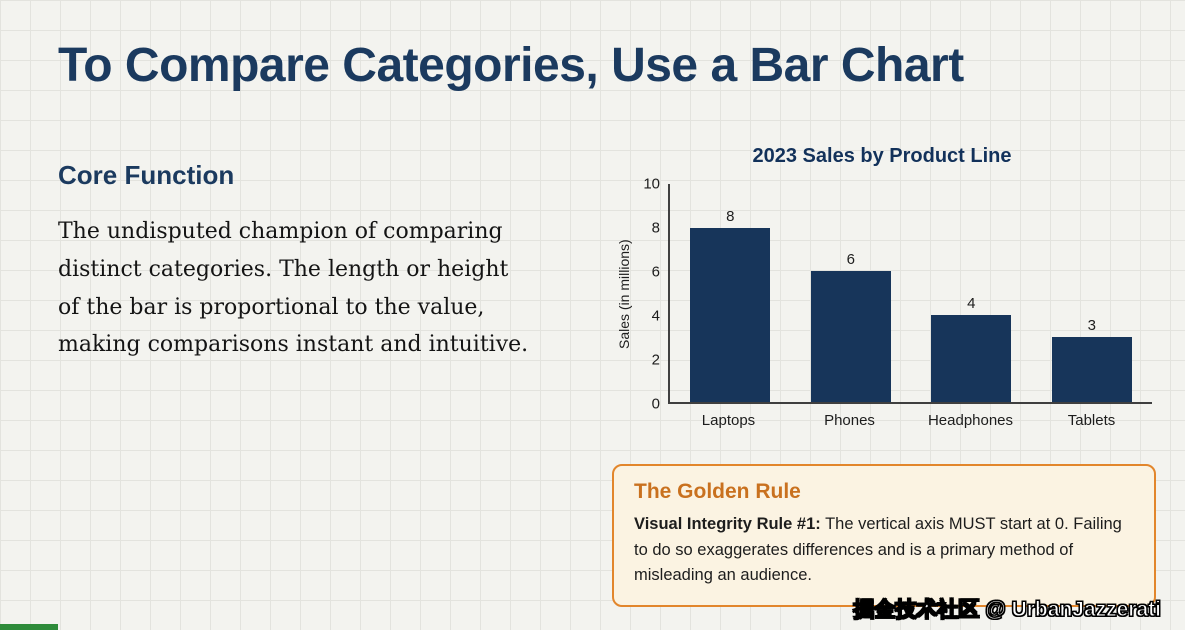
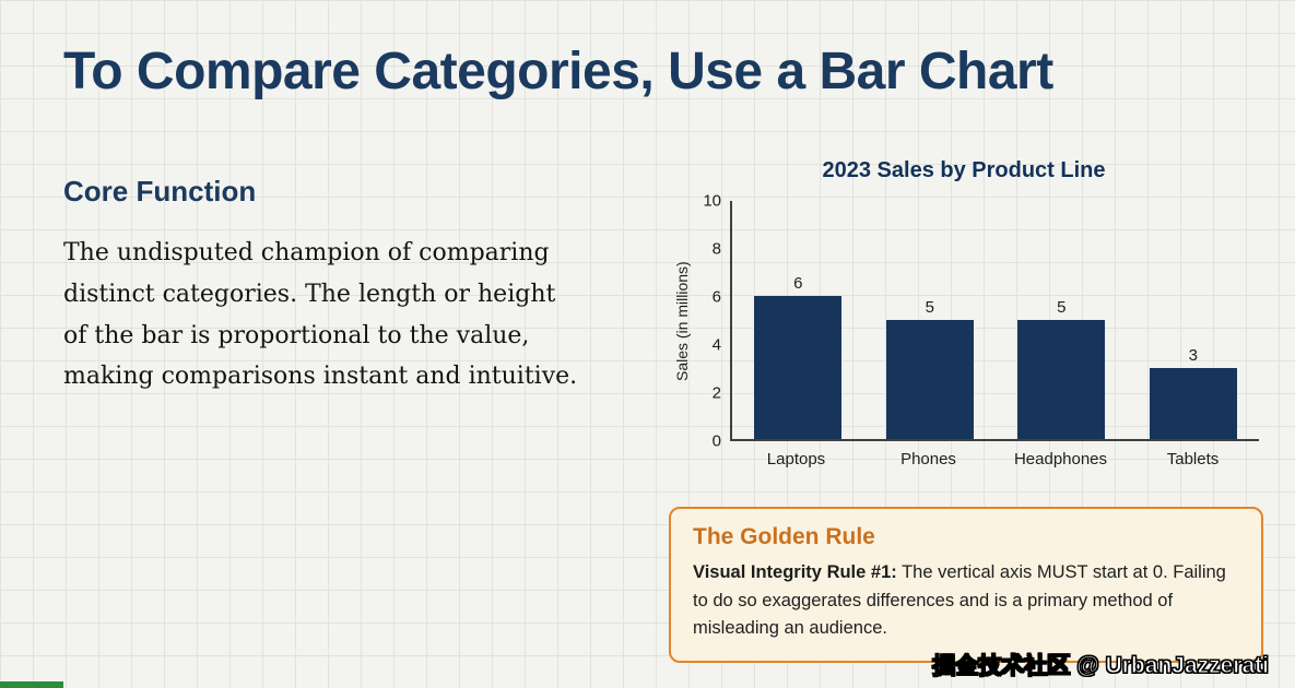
Laptops: 8 -> 6
Phones: 6 -> 5
Headphones: 4 -> 5
